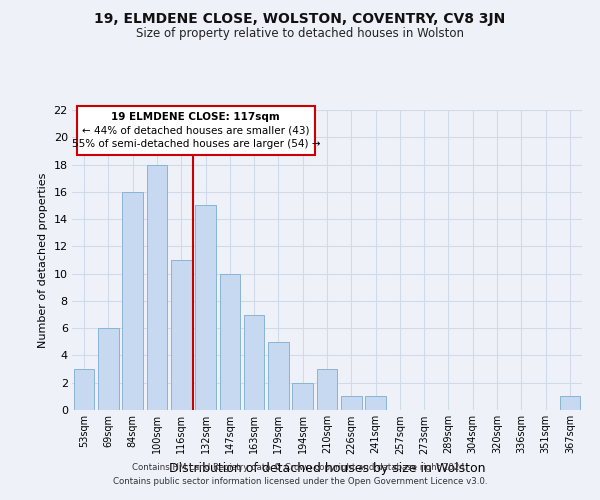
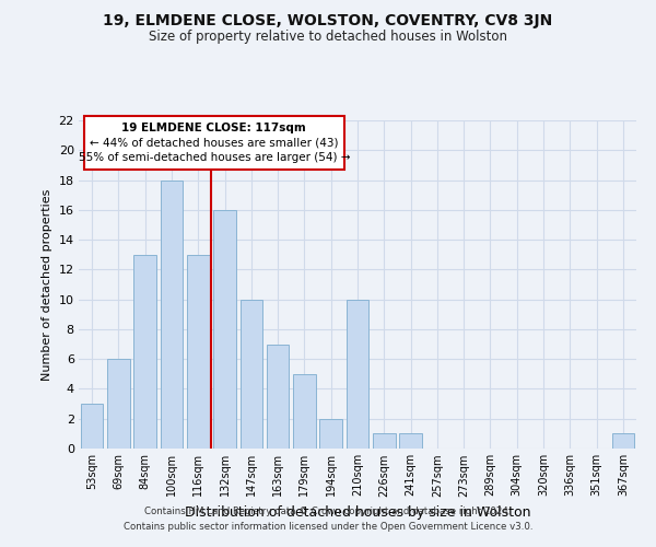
84sqm: 16 -> 13
116sqm: 11 -> 13
132sqm: 15 -> 16
210sqm: 3 -> 10
